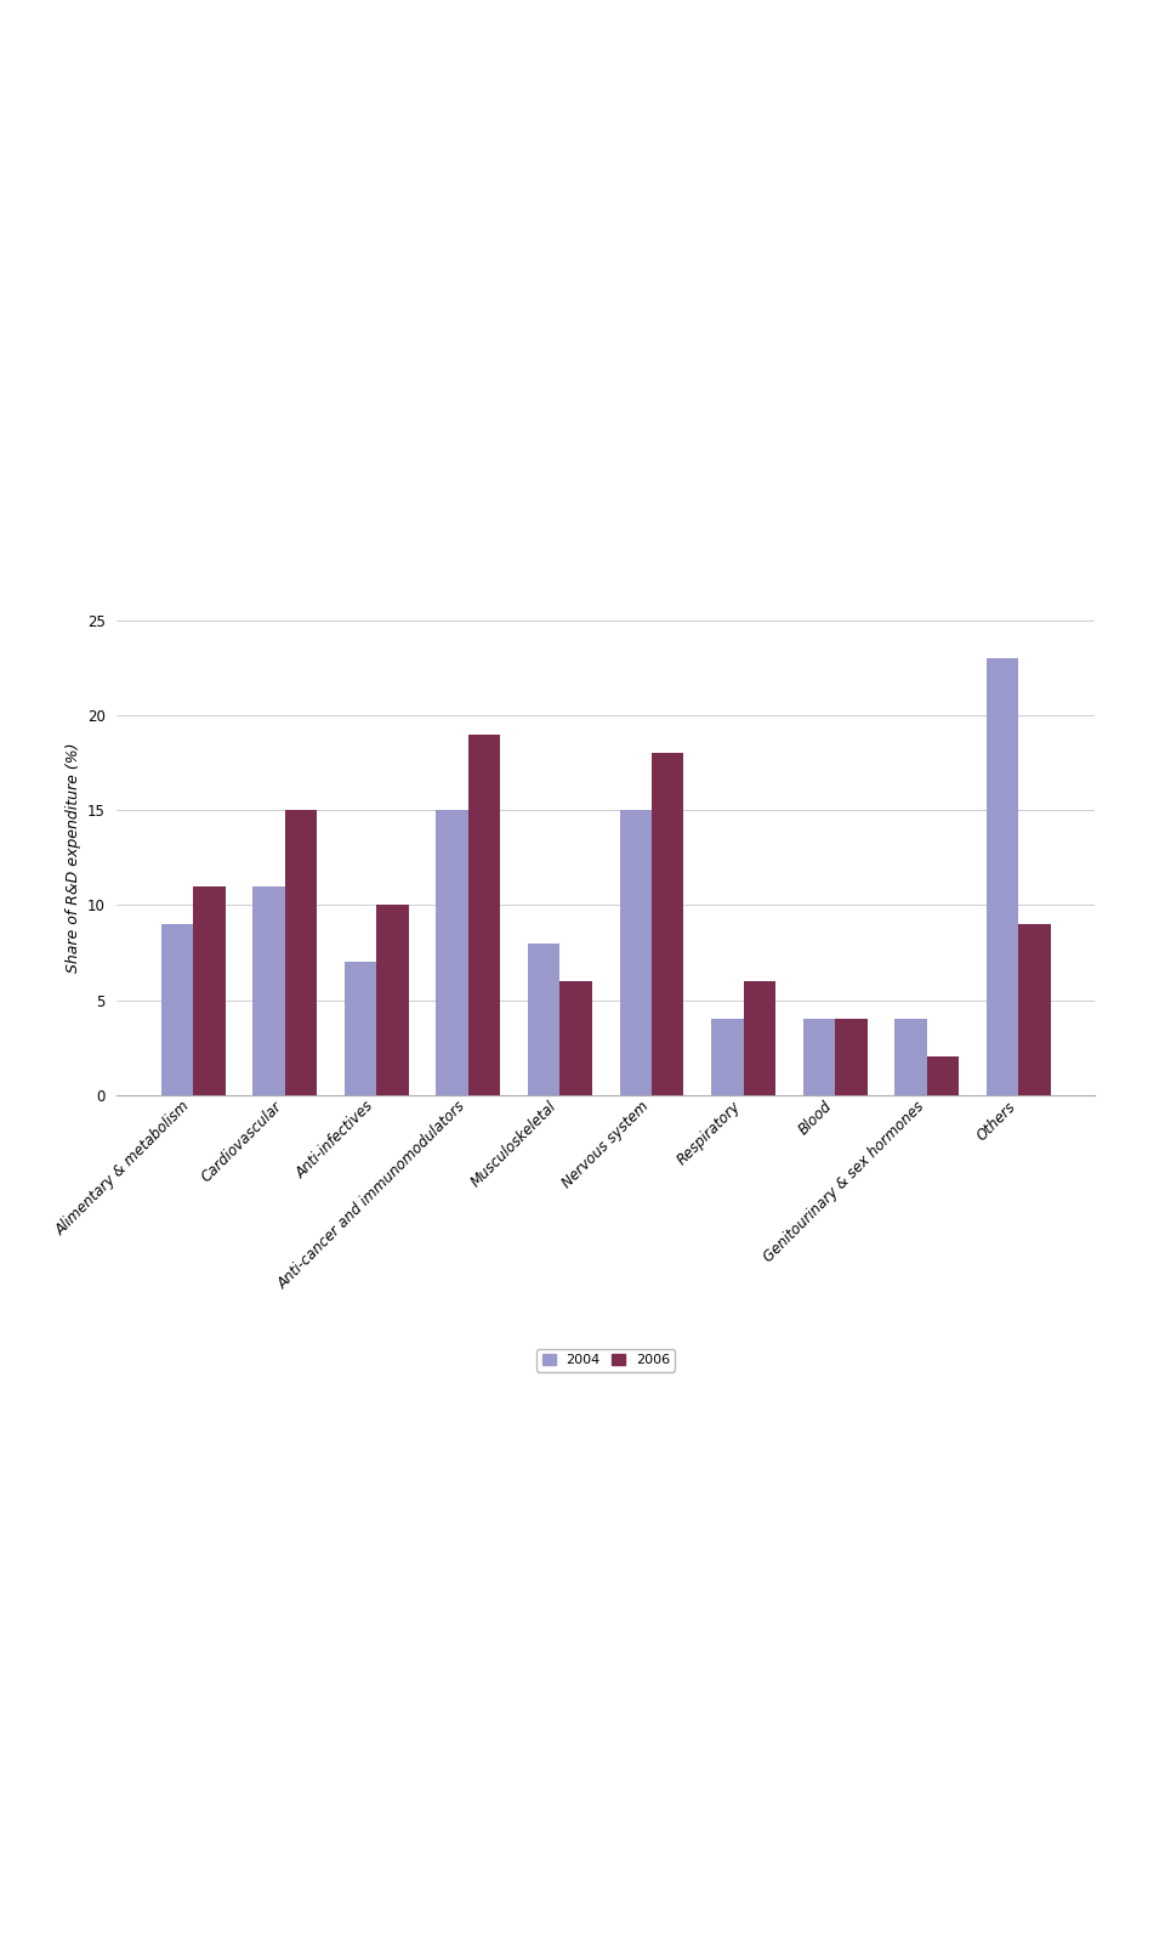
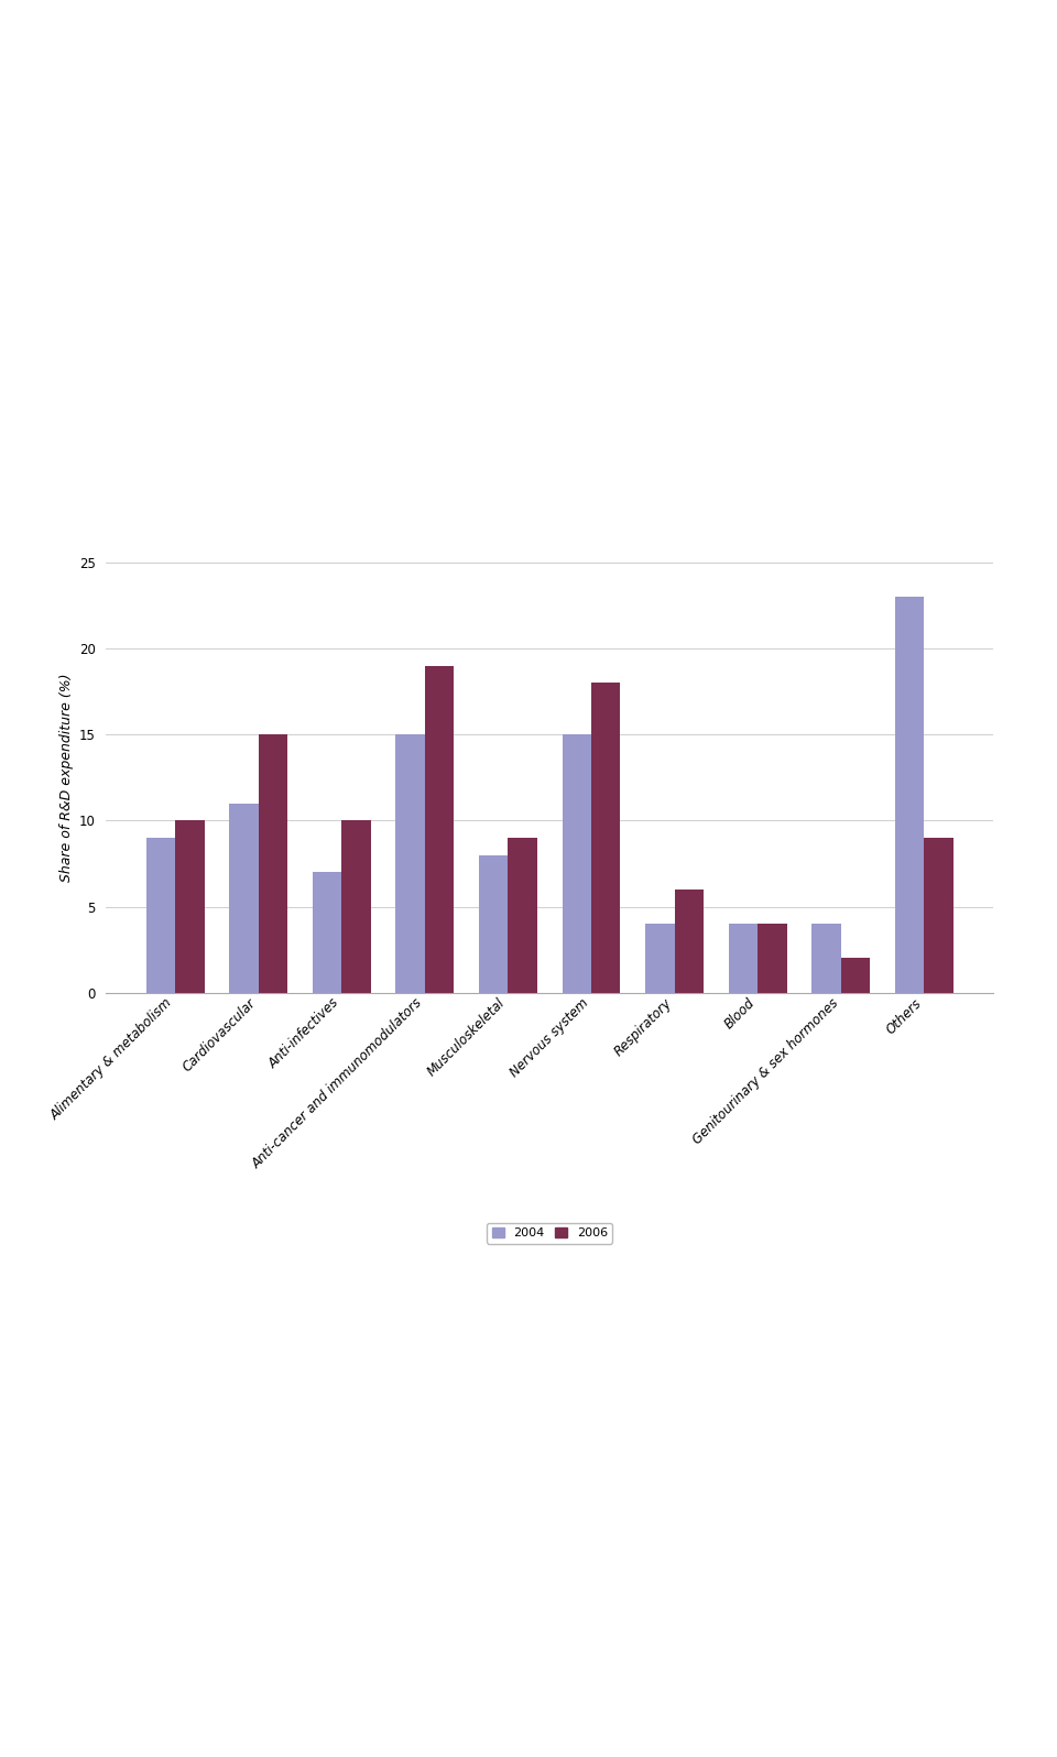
2006/Alimentary & metabolism: 11 -> 10
2006/Musculoskeletal: 6 -> 9
